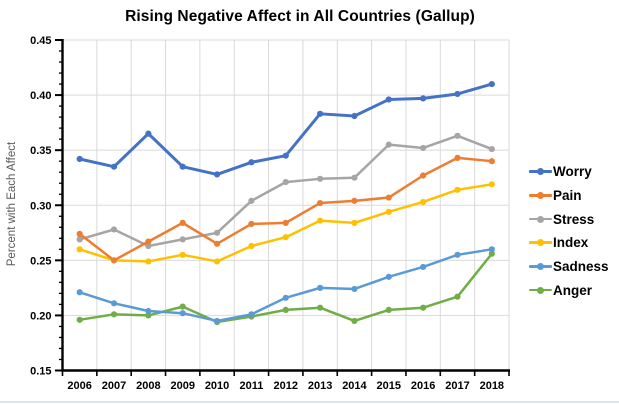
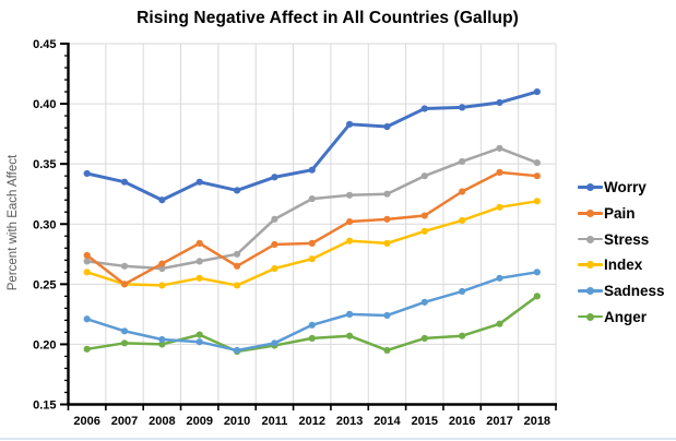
Stress/2007: 0.278 -> 0.265
Worry/2008: 0.365 -> 0.320
Stress/2015: 0.355 -> 0.340
Anger/2018: 0.256 -> 0.240
